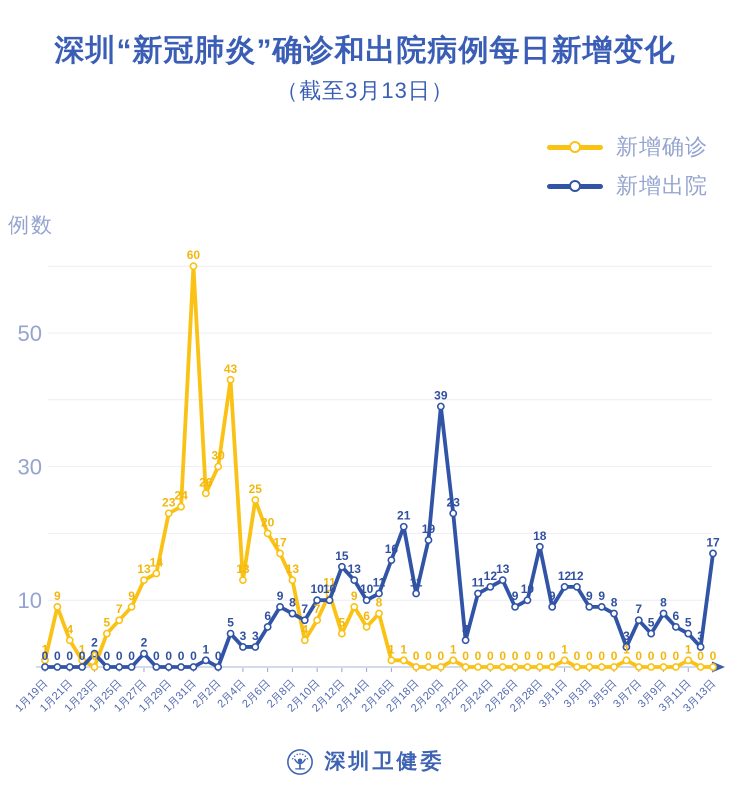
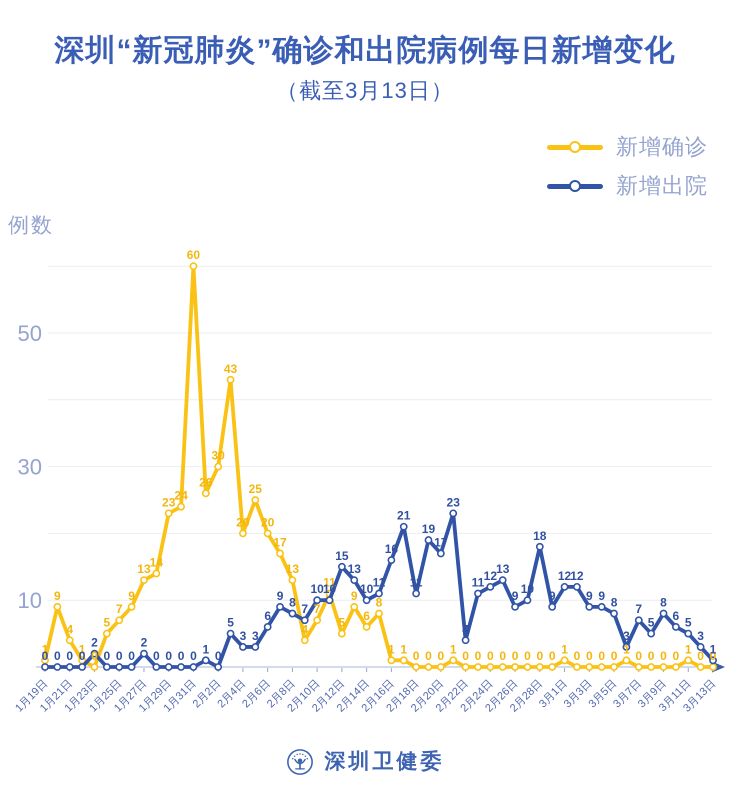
新增确诊/2月4日: 13 -> 20
新增出院/2月20日: 39 -> 17
新增出院/3月13日: 17 -> 1
